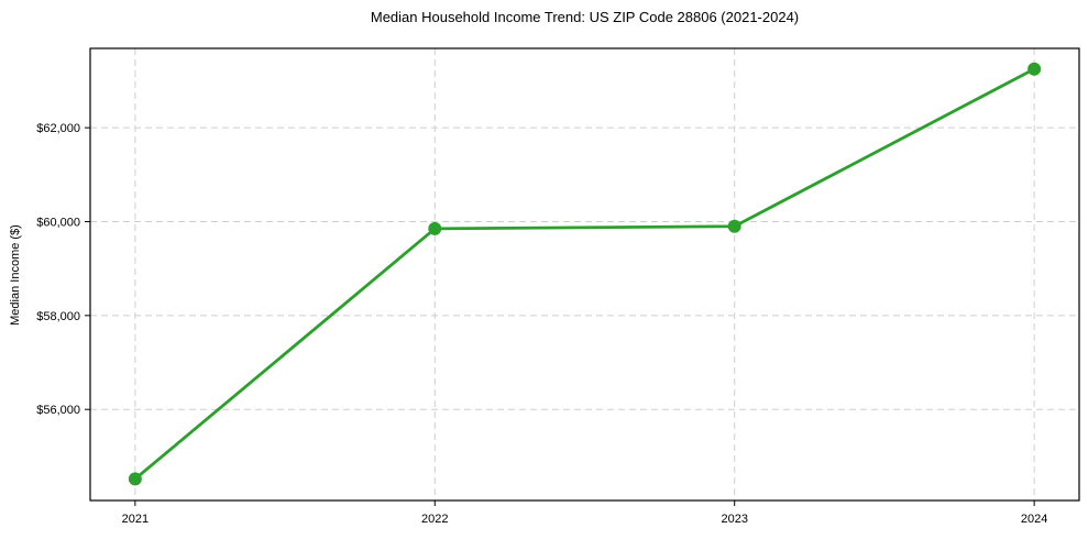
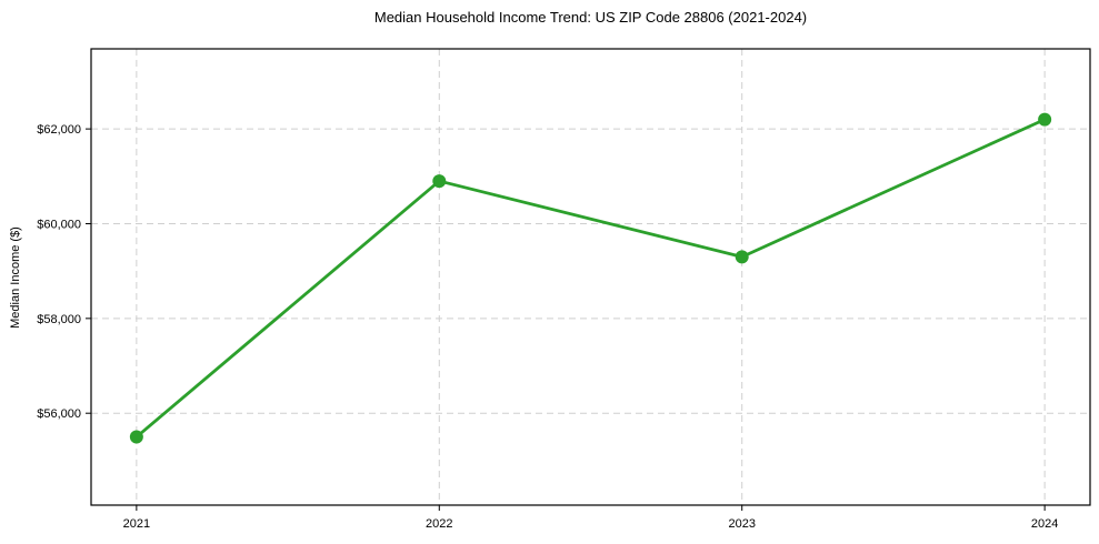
2021: $54500 -> $55500
2022: $59800 -> $60900
2023: $59900 -> $59300
2024: $63200 -> $62200
